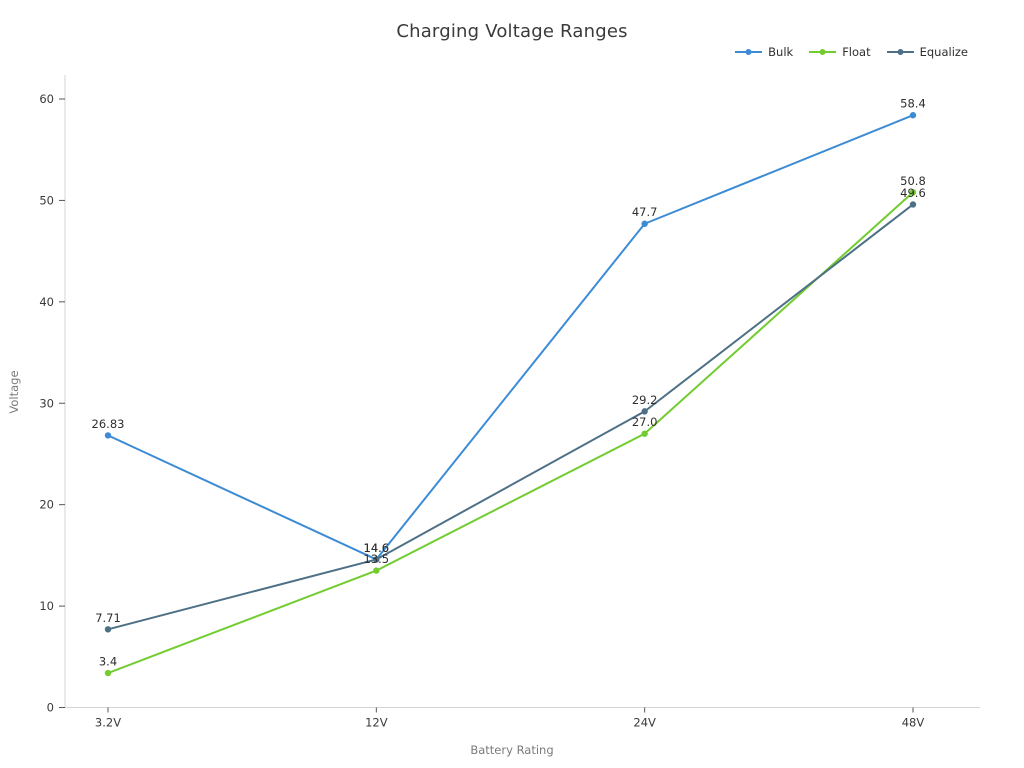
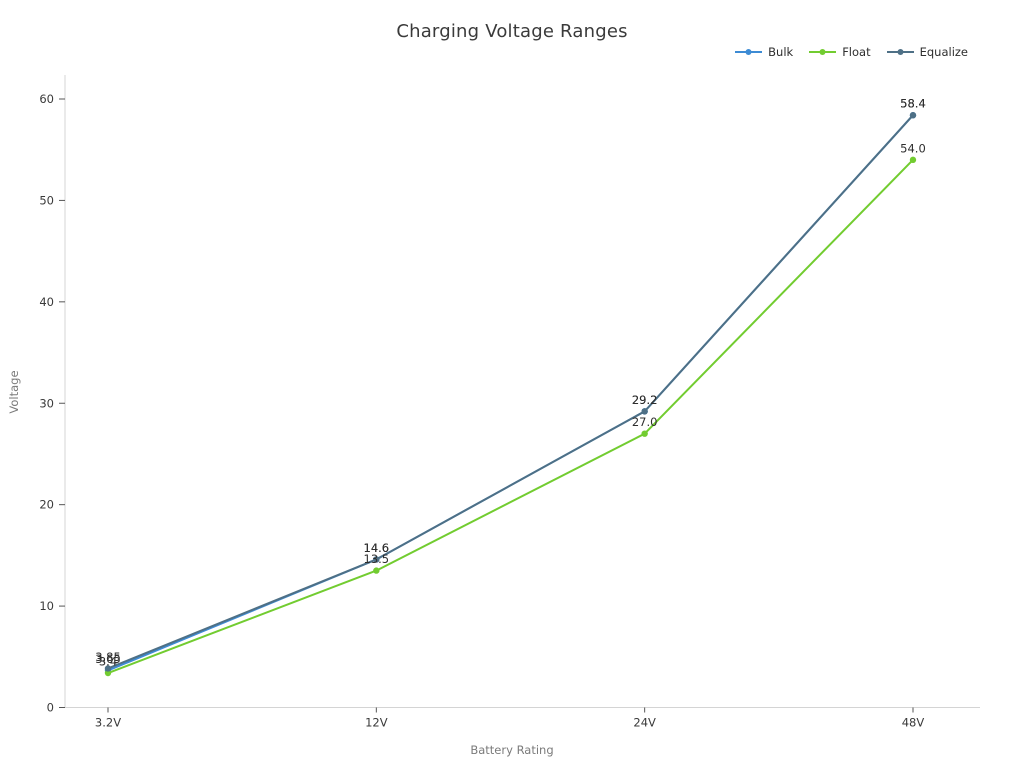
Bulk/3.2V: 26.83 -> 3.65
Equalize/3.2V: 7.71 -> 3.85
Bulk/24V: 47.7 -> 29.2
Float/48V: 50.8 -> 54.0
Equalize/48V: 49.6 -> 58.4
